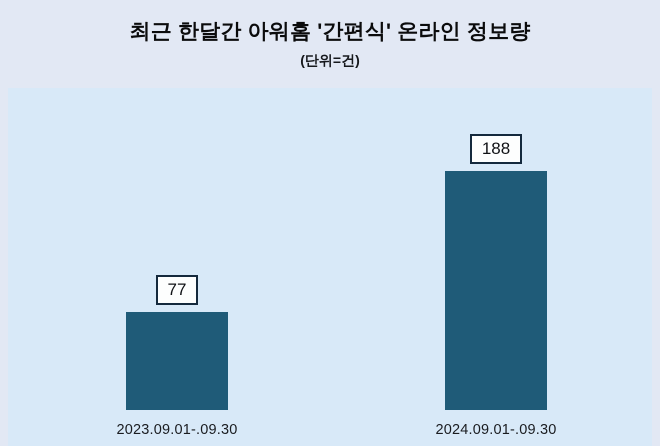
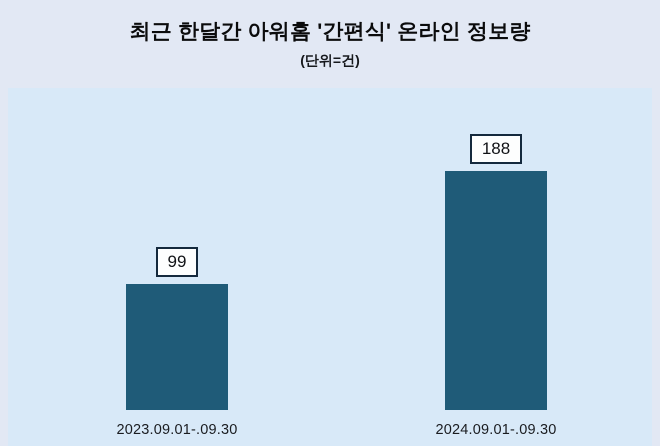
2023.09.01-.09.30: 77 -> 99
